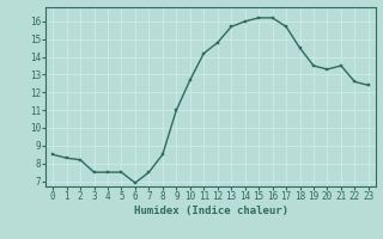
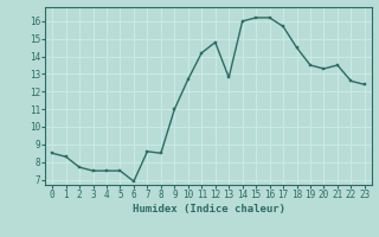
2: 8.2 -> 7.7
7: 7.5 -> 8.6
13: 15.7 -> 12.8
